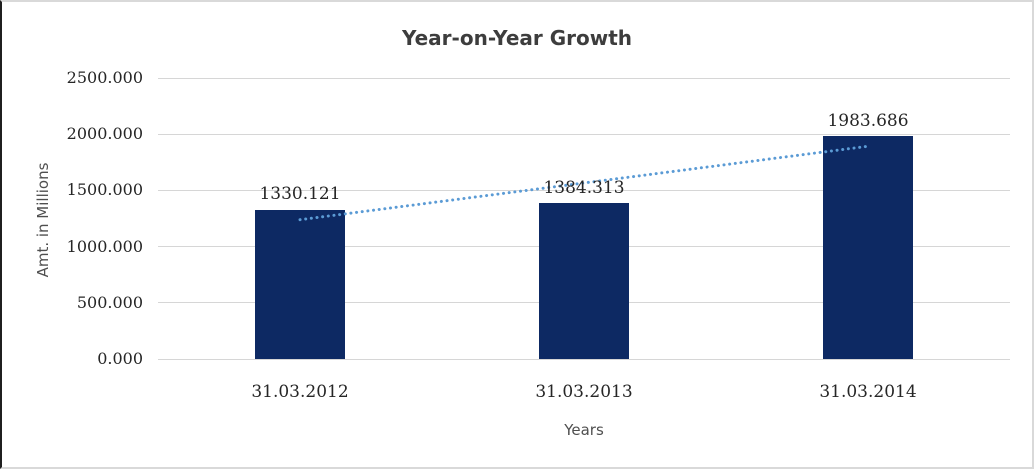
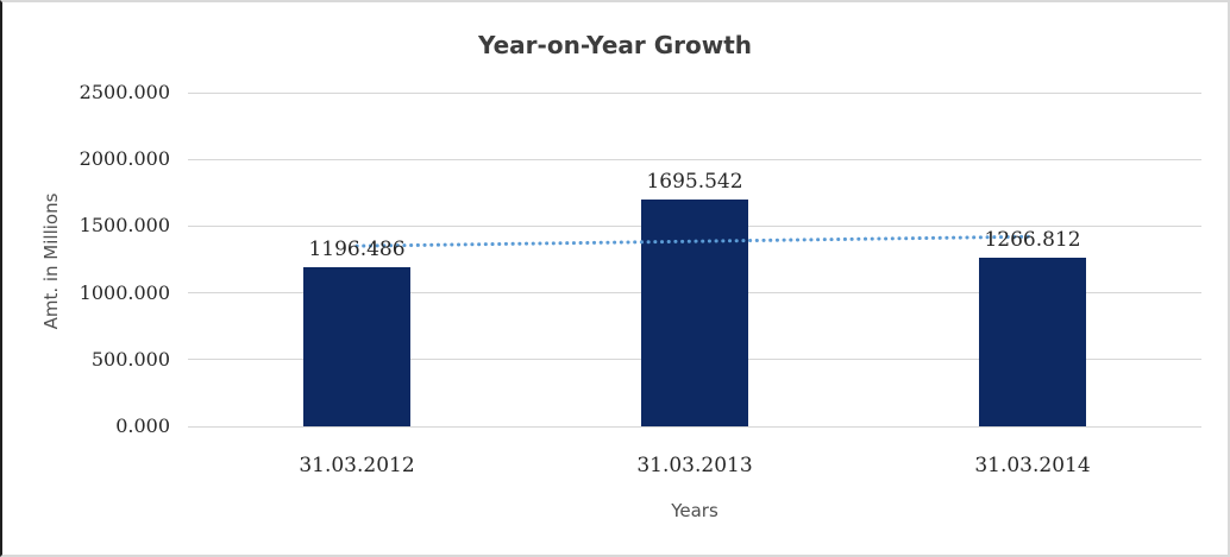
31.03.2012: 1330.121 -> 1196.486
31.03.2013: 1384.313 -> 1695.542
31.03.2014: 1983.686 -> 1266.812
